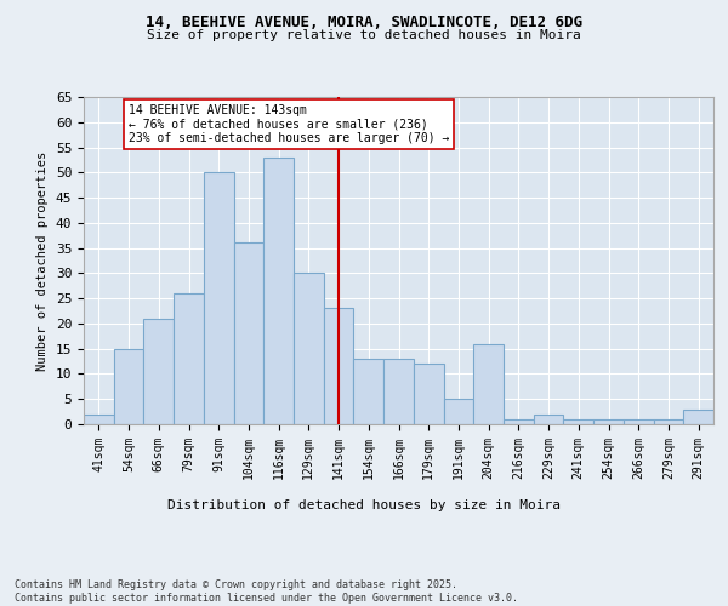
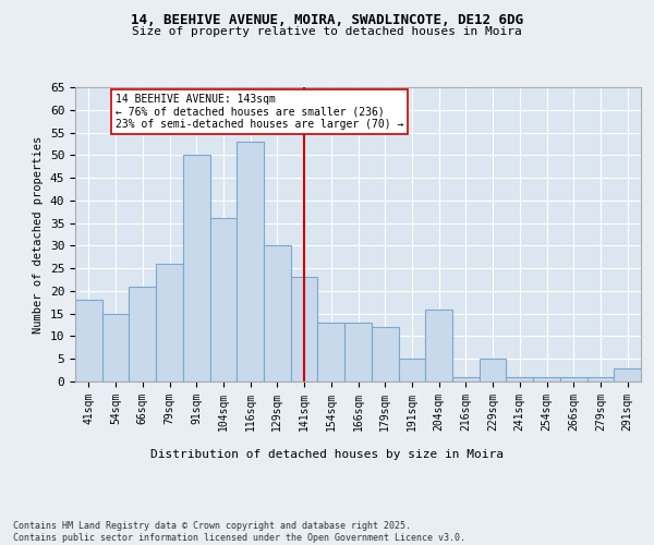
41sqm: 2 -> 18
229sqm: 2 -> 5
